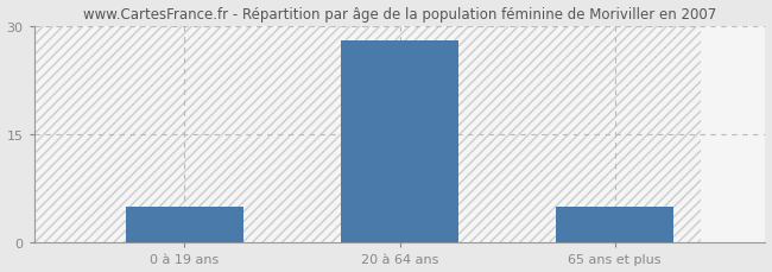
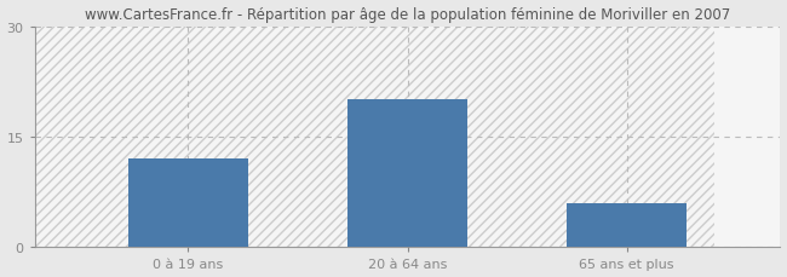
0 à 19 ans: 5 -> 12
20 à 64 ans: 28 -> 20
65 ans et plus: 5 -> 6
